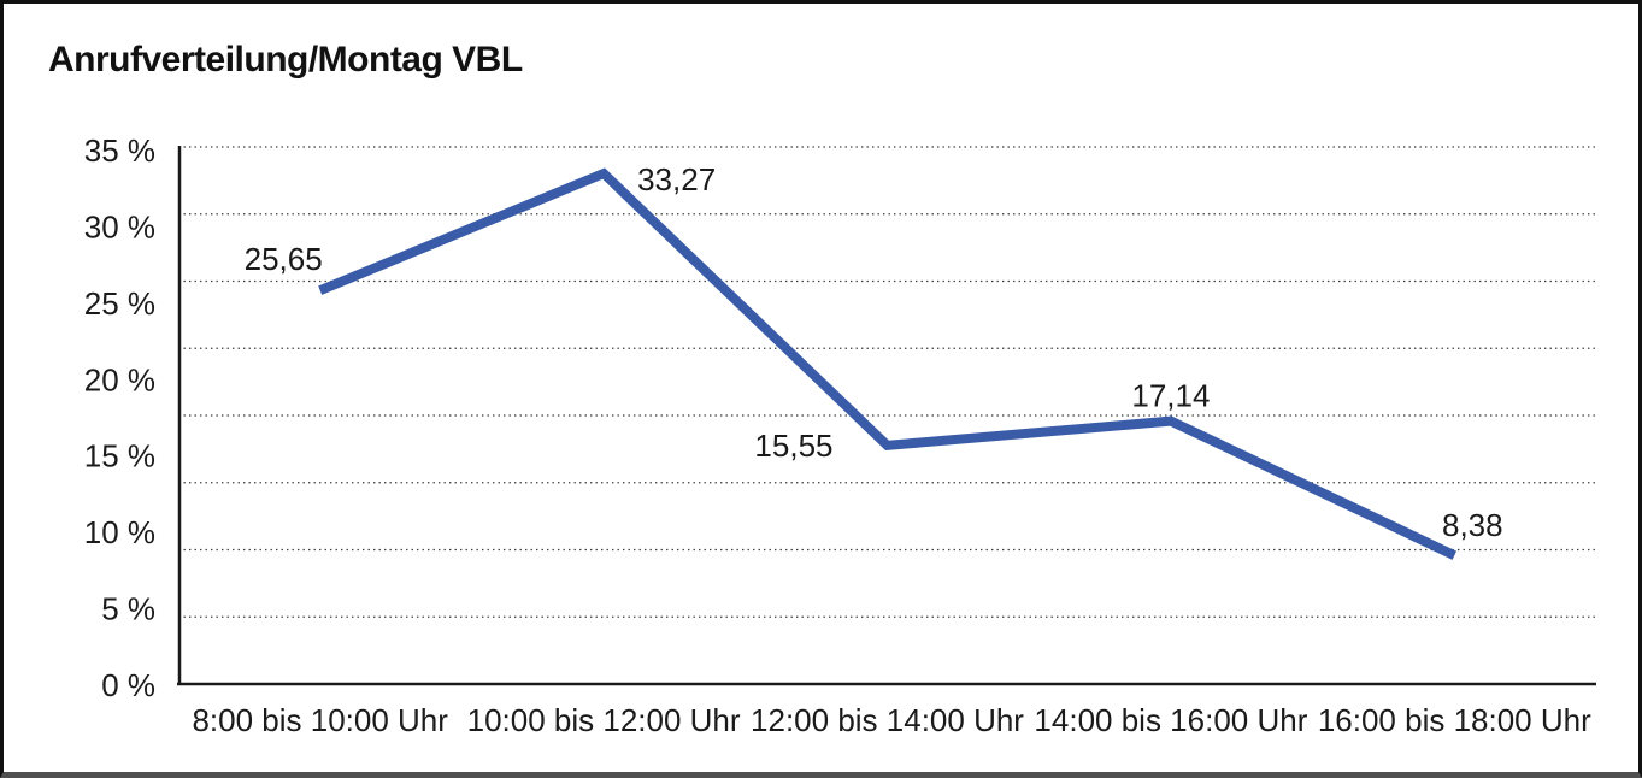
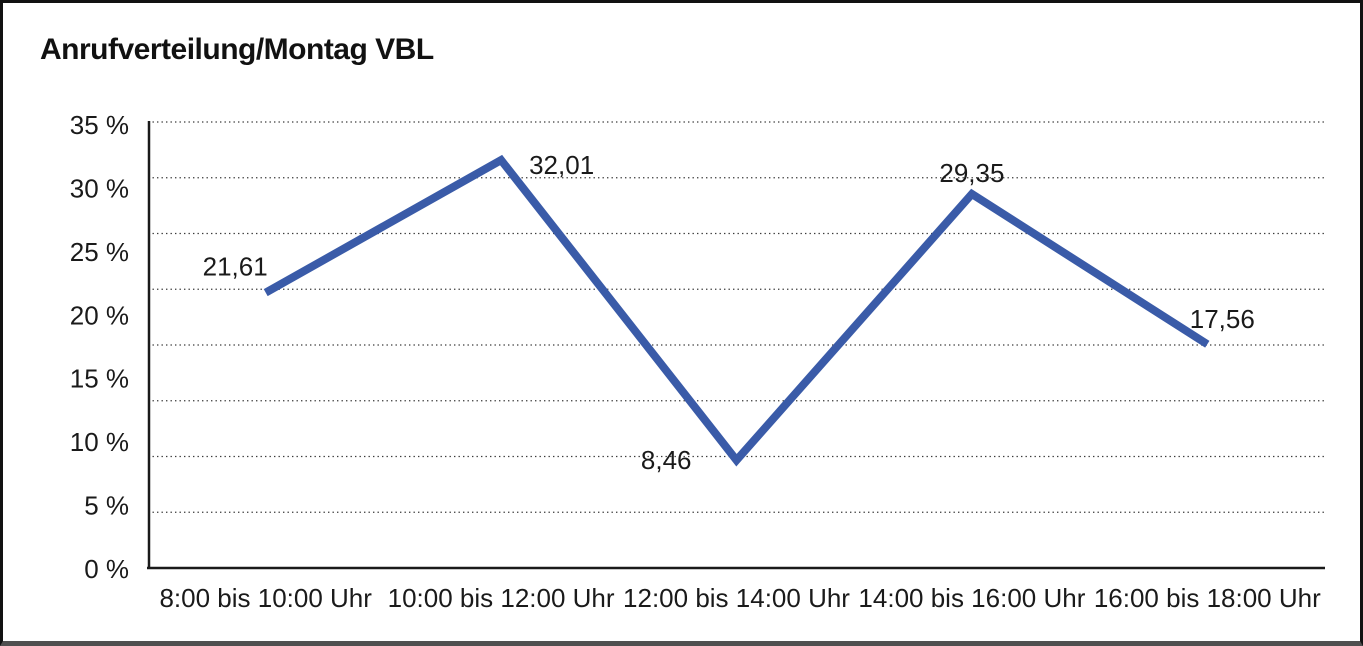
8:00 bis 10:00 Uhr: 25,65 -> 21,61
10:00 bis 12:00 Uhr: 33,27 -> 32,01
12:00 bis 14:00 Uhr: 15,55 -> 8,46
14:00 bis 16:00 Uhr: 17,14 -> 29,35
16:00 bis 18:00 Uhr: 8,38 -> 17,56
